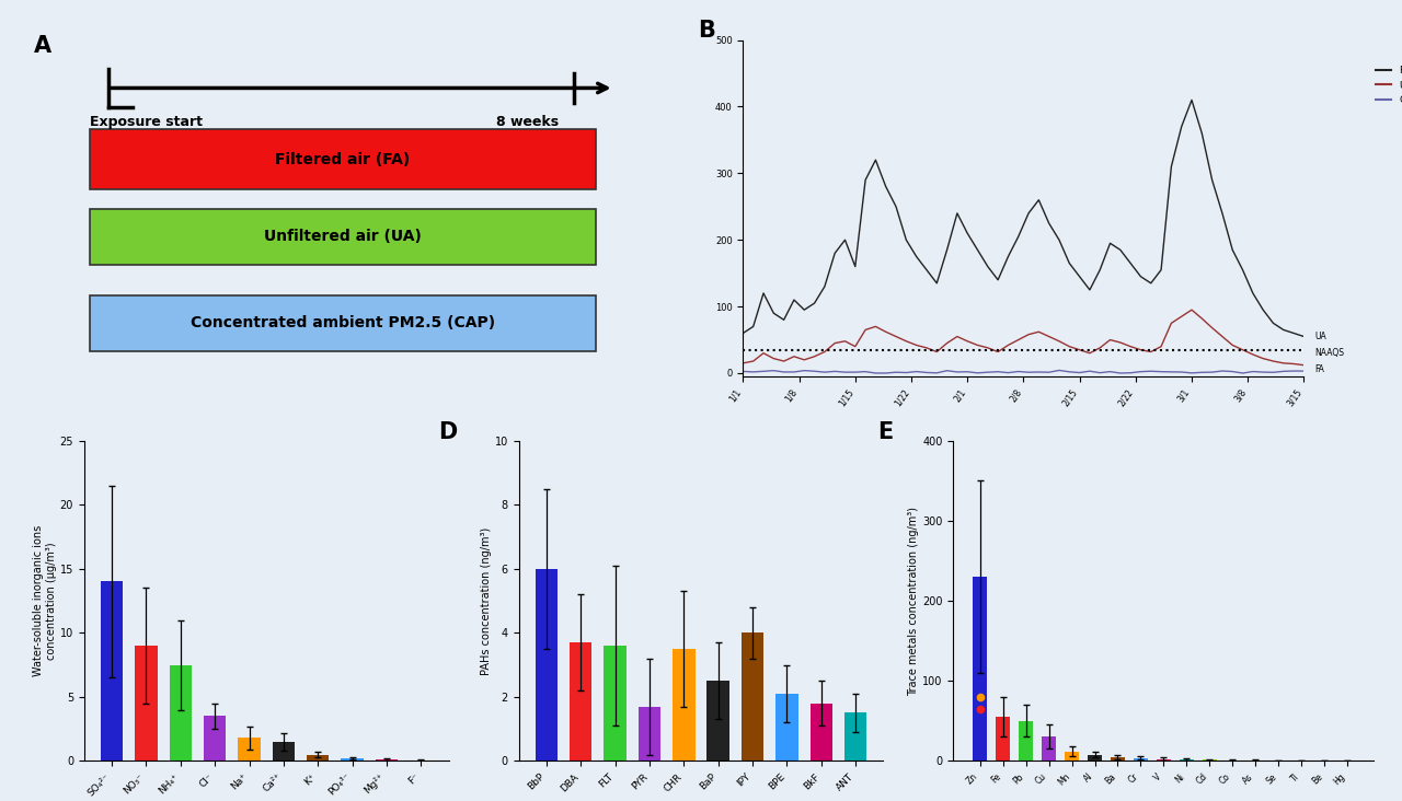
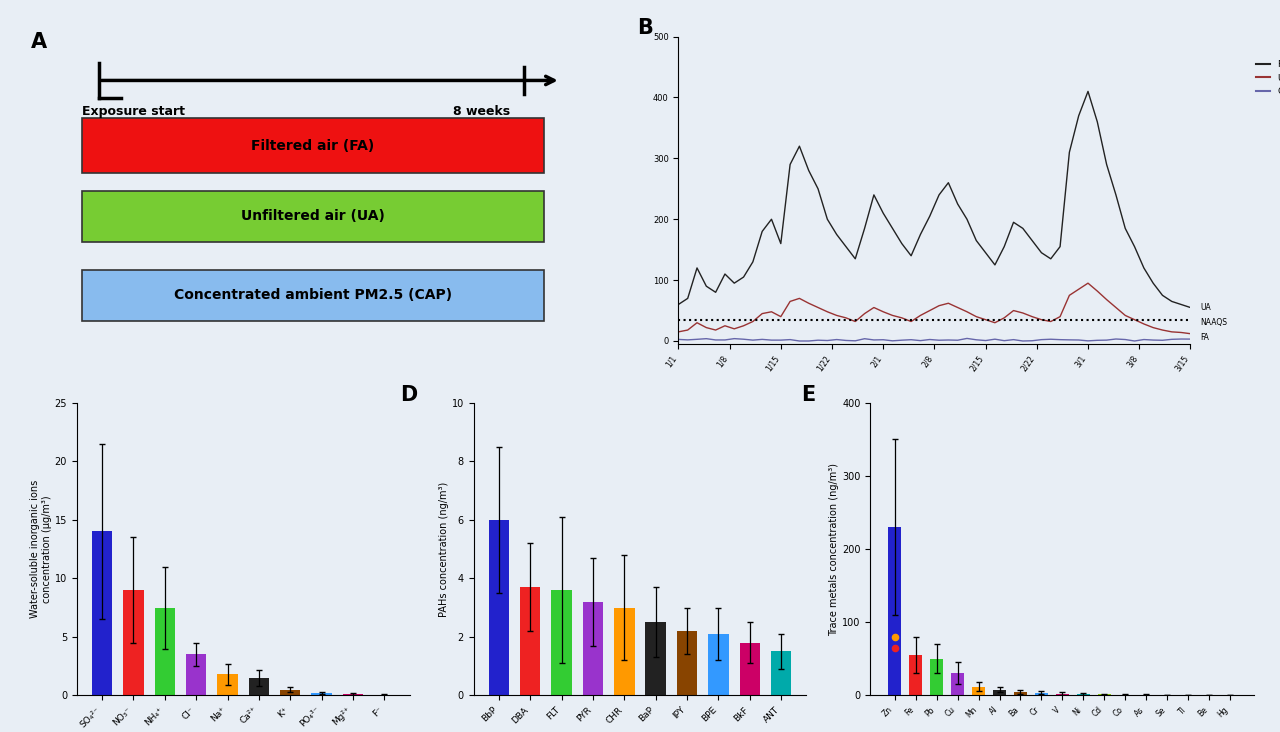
PYR: 1.7 -> 3.2
CHR: 3.5 -> 3.0
IPY: 4.0 -> 2.2
